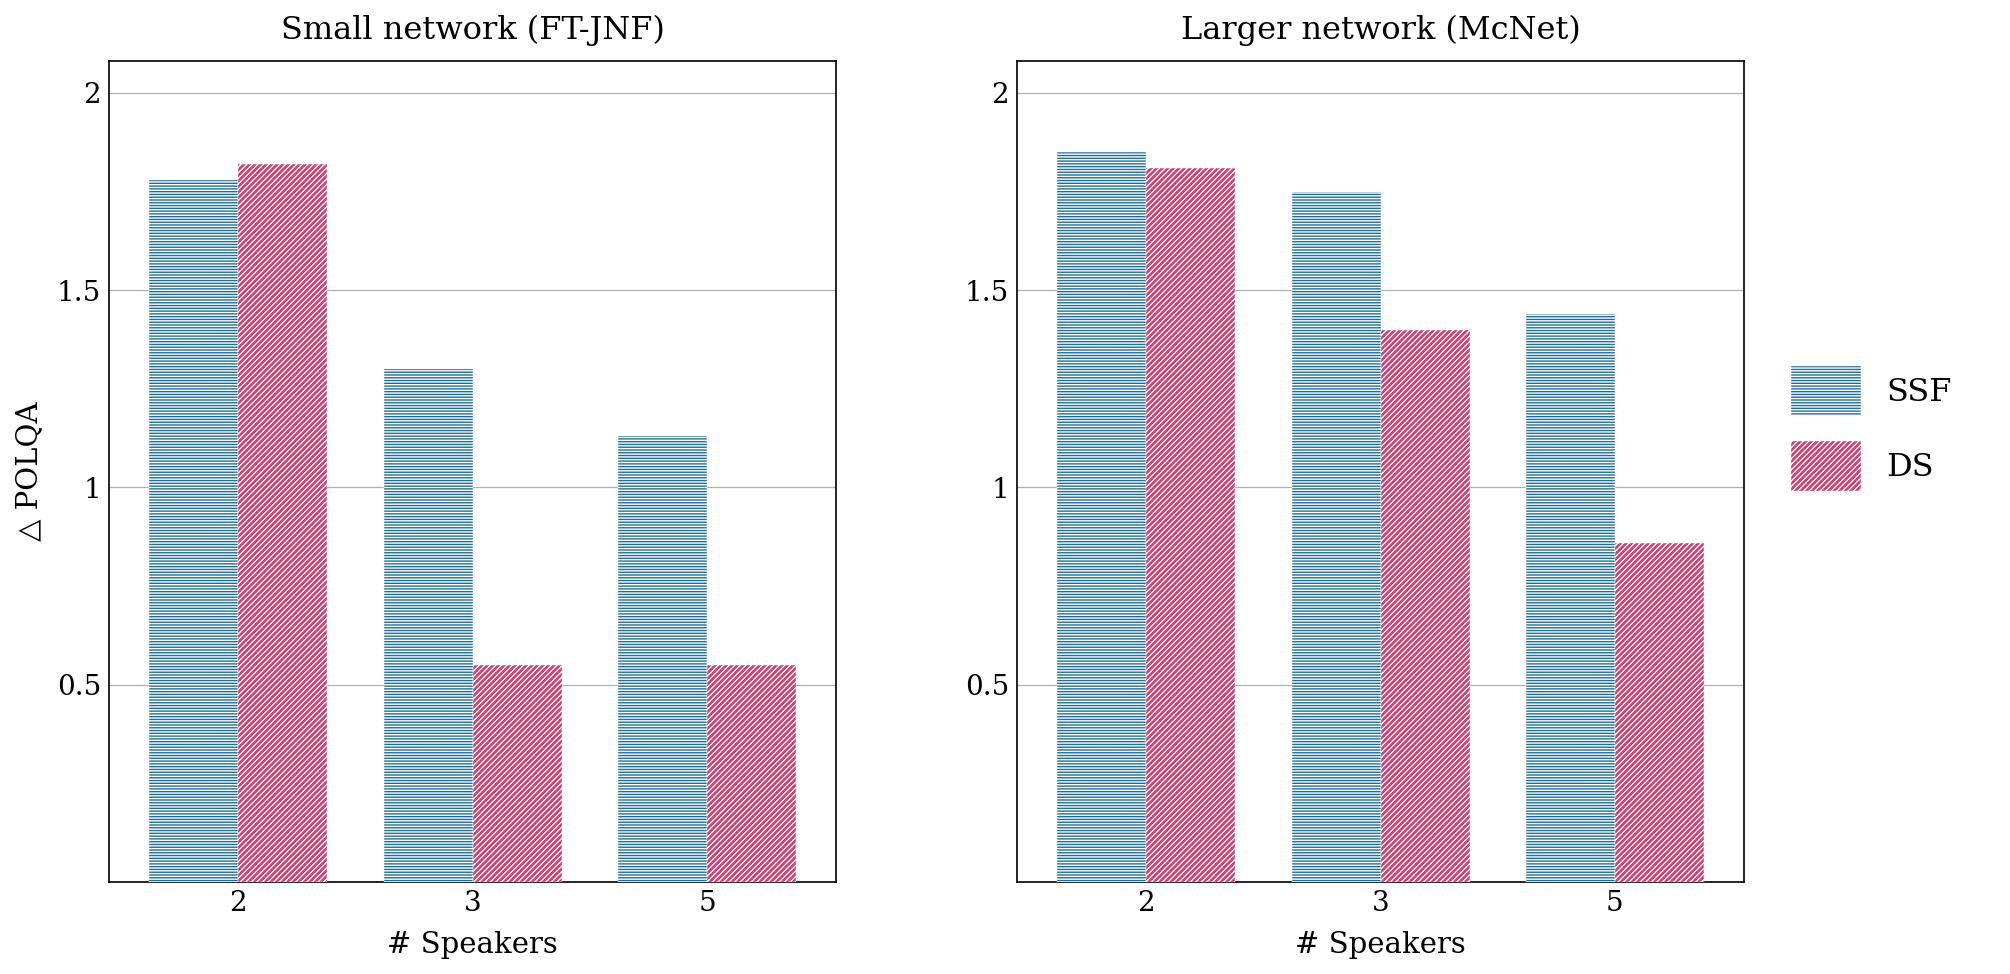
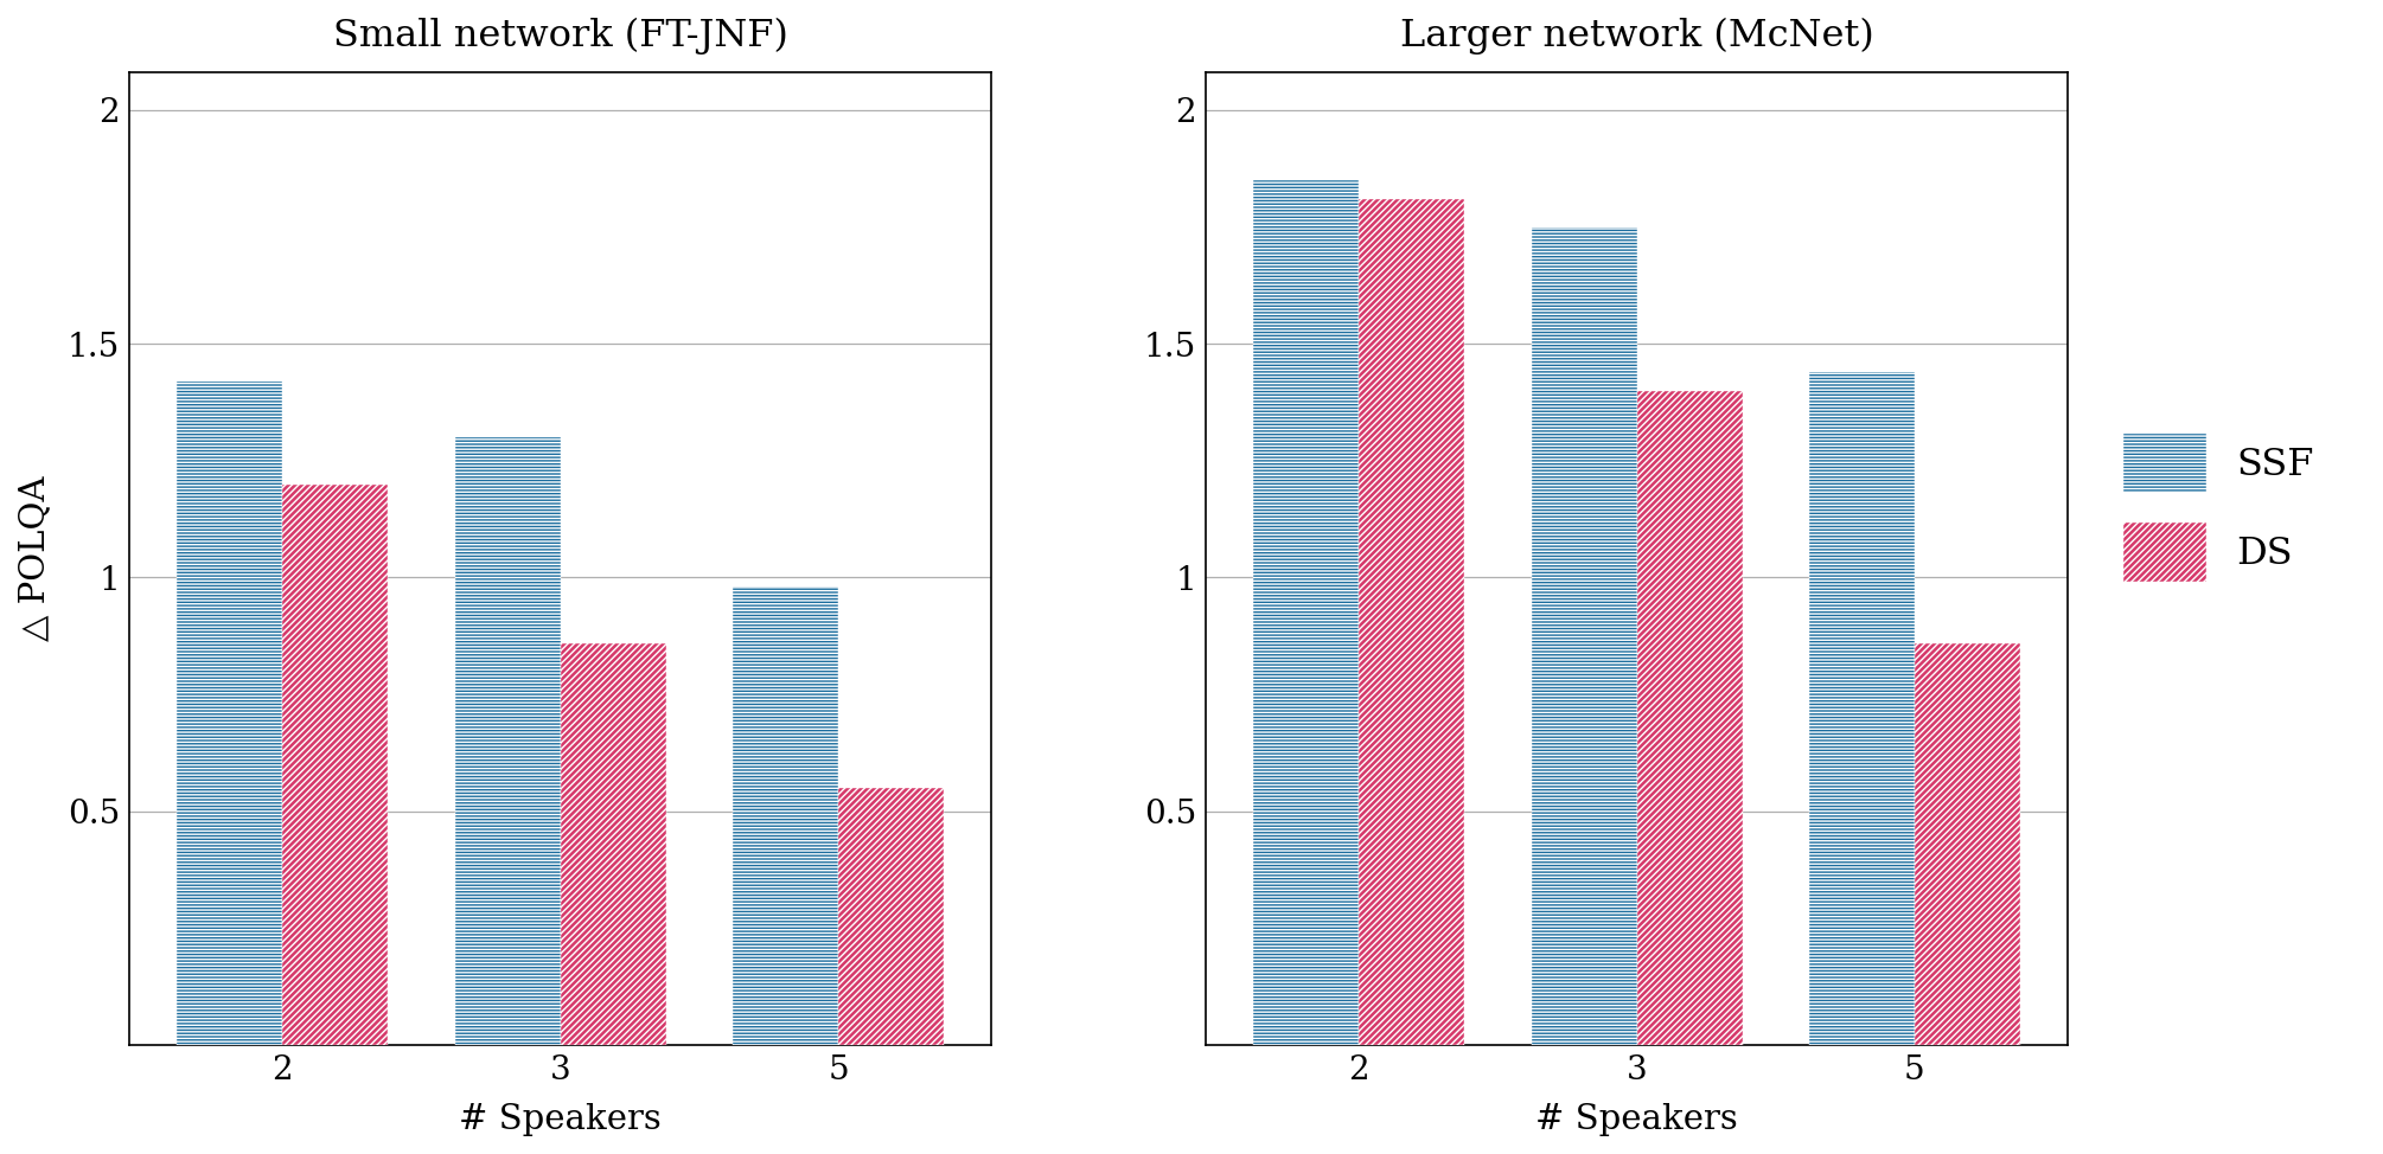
Small network (FT-JNF)/SSF/2: 1.78 -> 1.42
Small network (FT-JNF)/DS/2: 1.82 -> 1.20
Small network (FT-JNF)/DS/3: 0.55 -> 0.86
Small network (FT-JNF)/SSF/5: 1.13 -> 0.98
